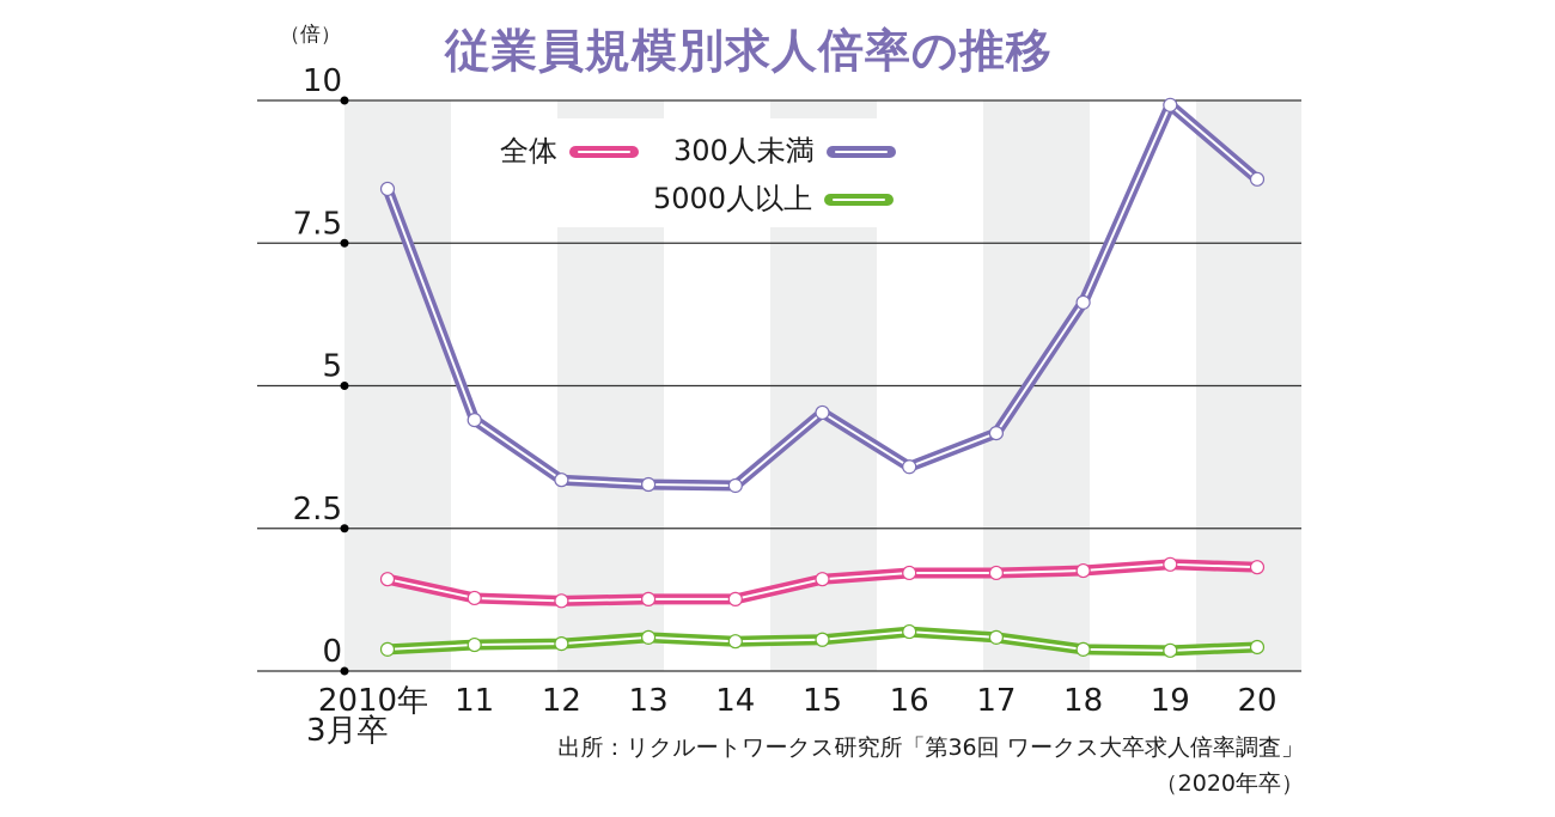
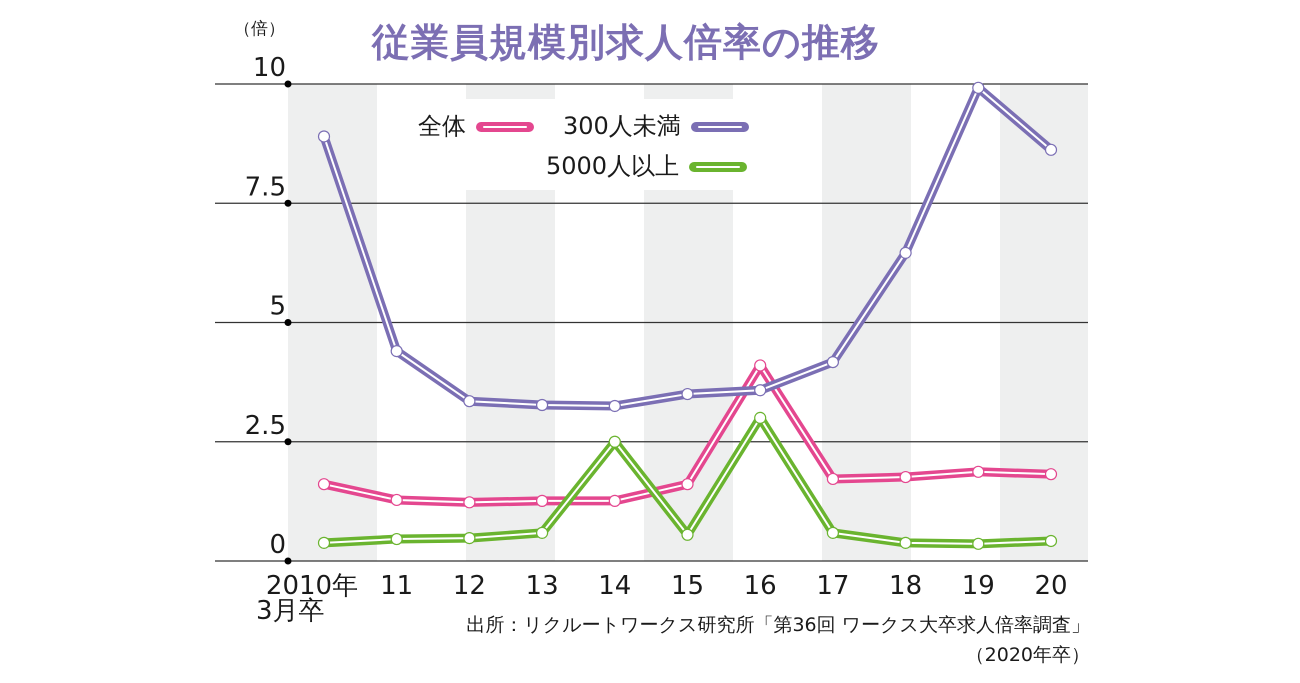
300人未満/2010年: 8.4 -> 8.9
5000人以上/14: 0.5 -> 2.5
300人未満/15: 4.5 -> 3.5
全体/16: 1.7 -> 4.1
5000人以上/16: 0.7 -> 3.0
